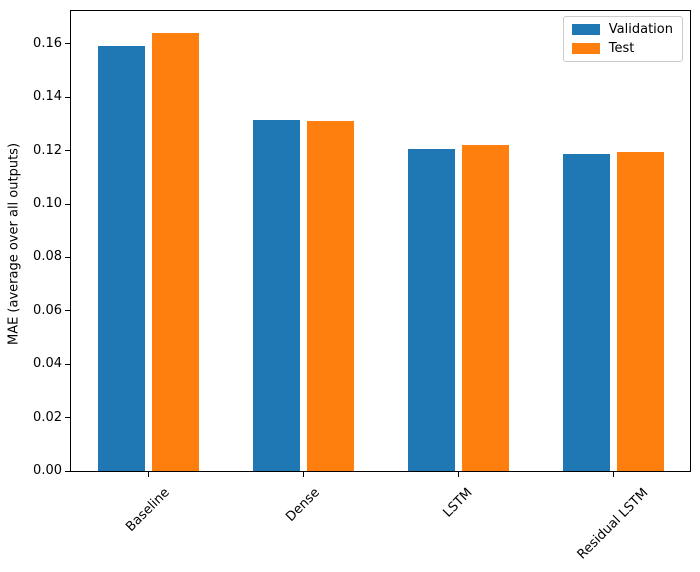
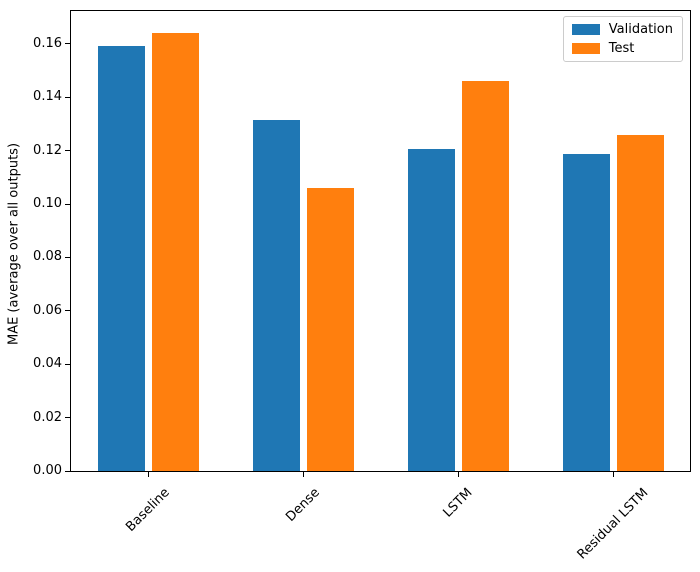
Test/Dense: 0.131 -> 0.106
Test/LSTM: 0.122 -> 0.146
Test/Residual LSTM: 0.120 -> 0.126
